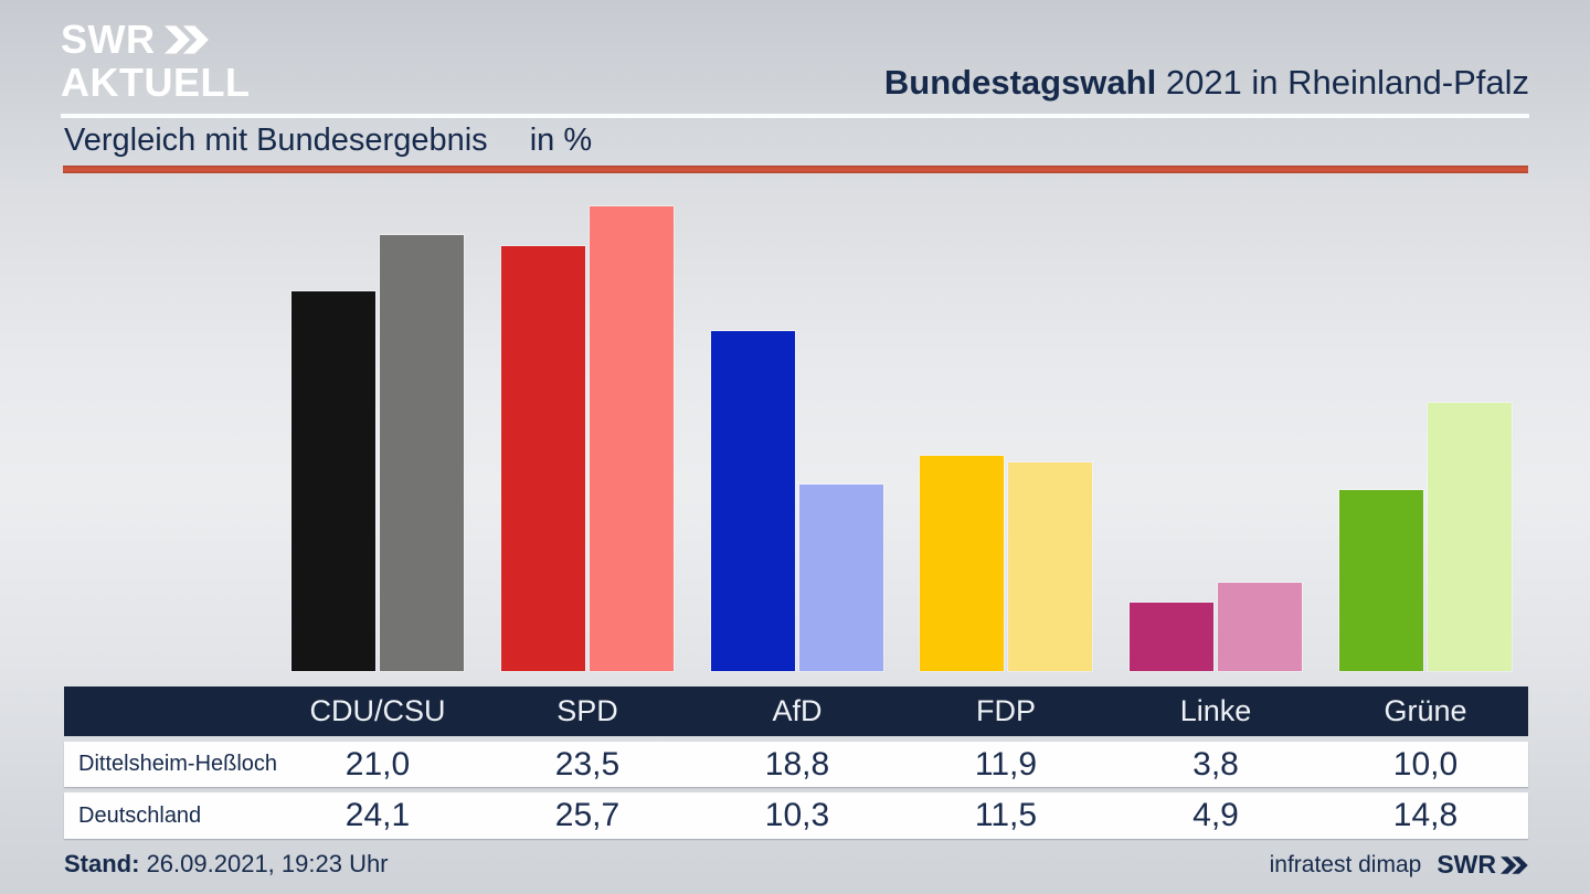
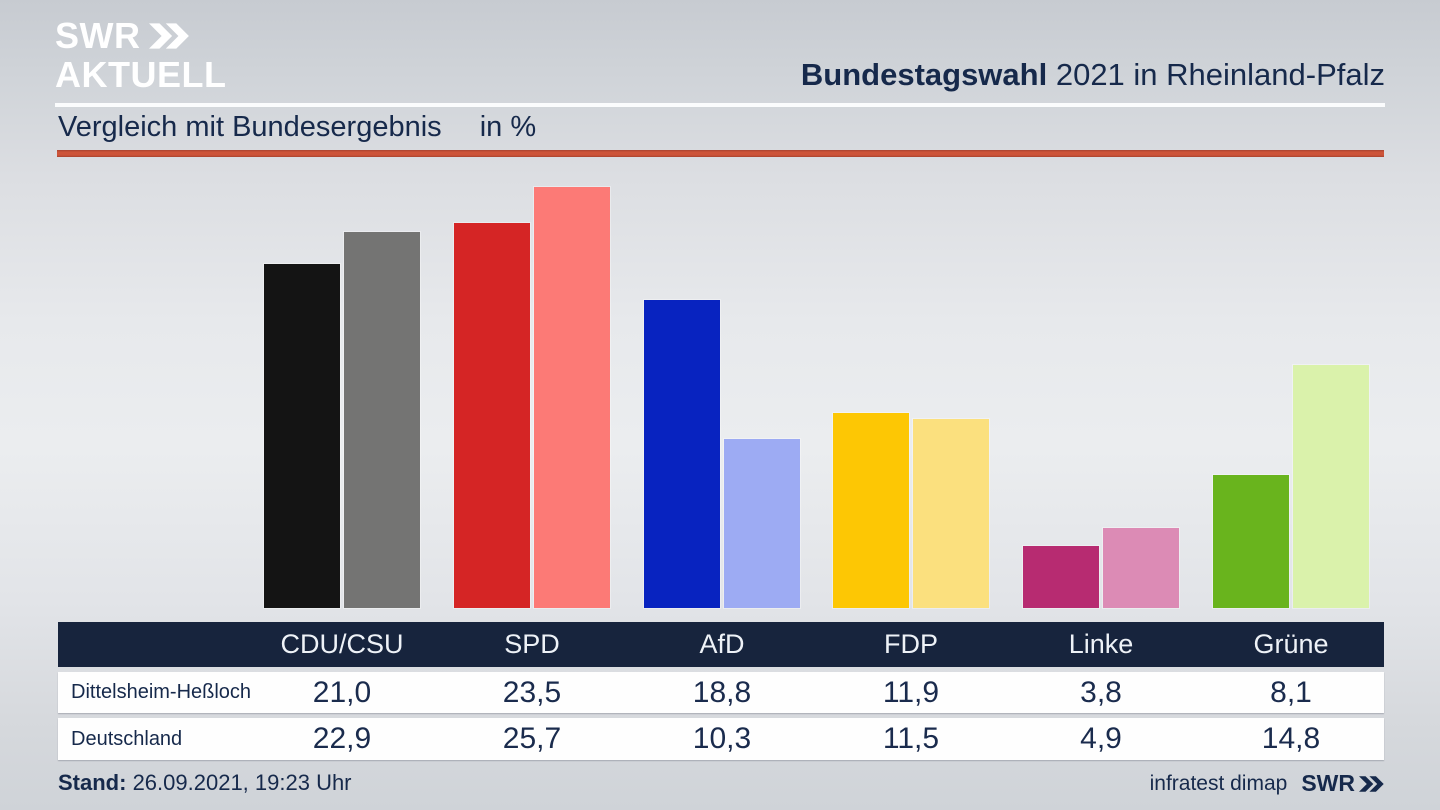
Deutschland/CDU/CSU: 24,1 -> 22,9
Dittelsheim-Heßloch/Grüne: 10,0 -> 8,1
